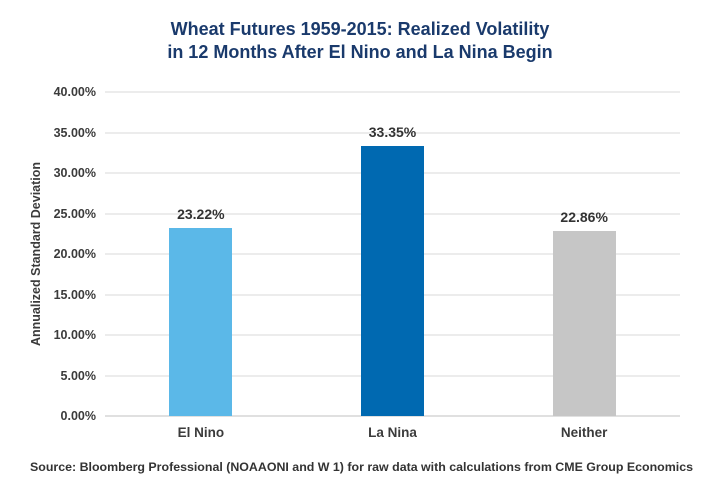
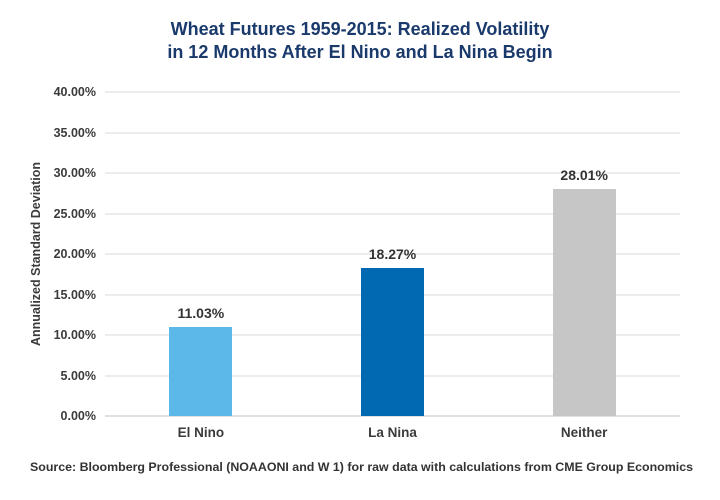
El Nino: 23.22% -> 11.03%
La Nina: 33.35% -> 18.27%
Neither: 22.86% -> 28.01%
